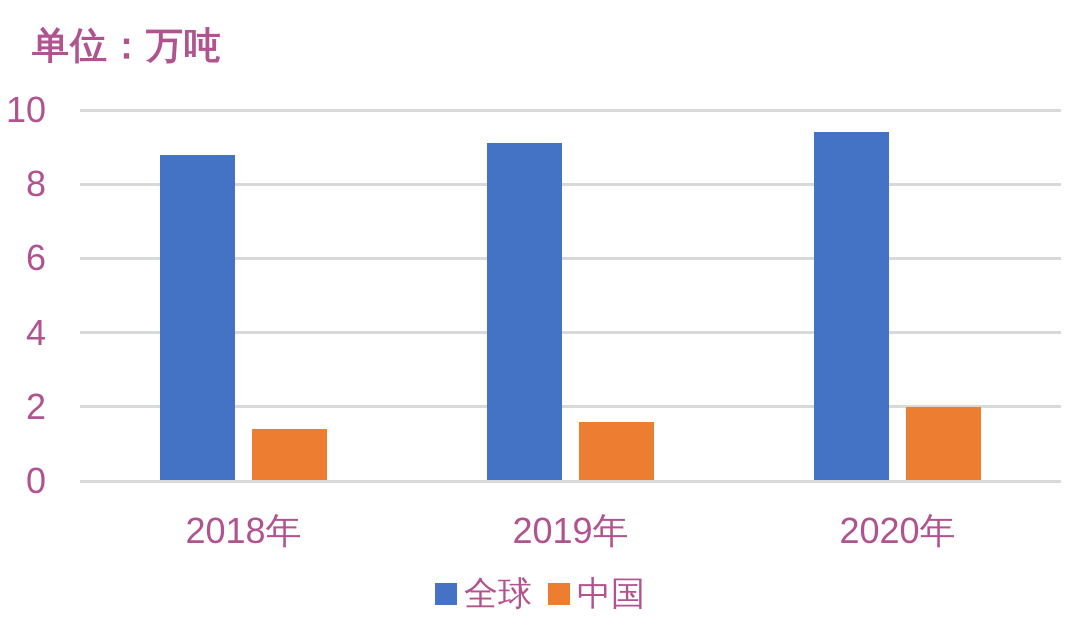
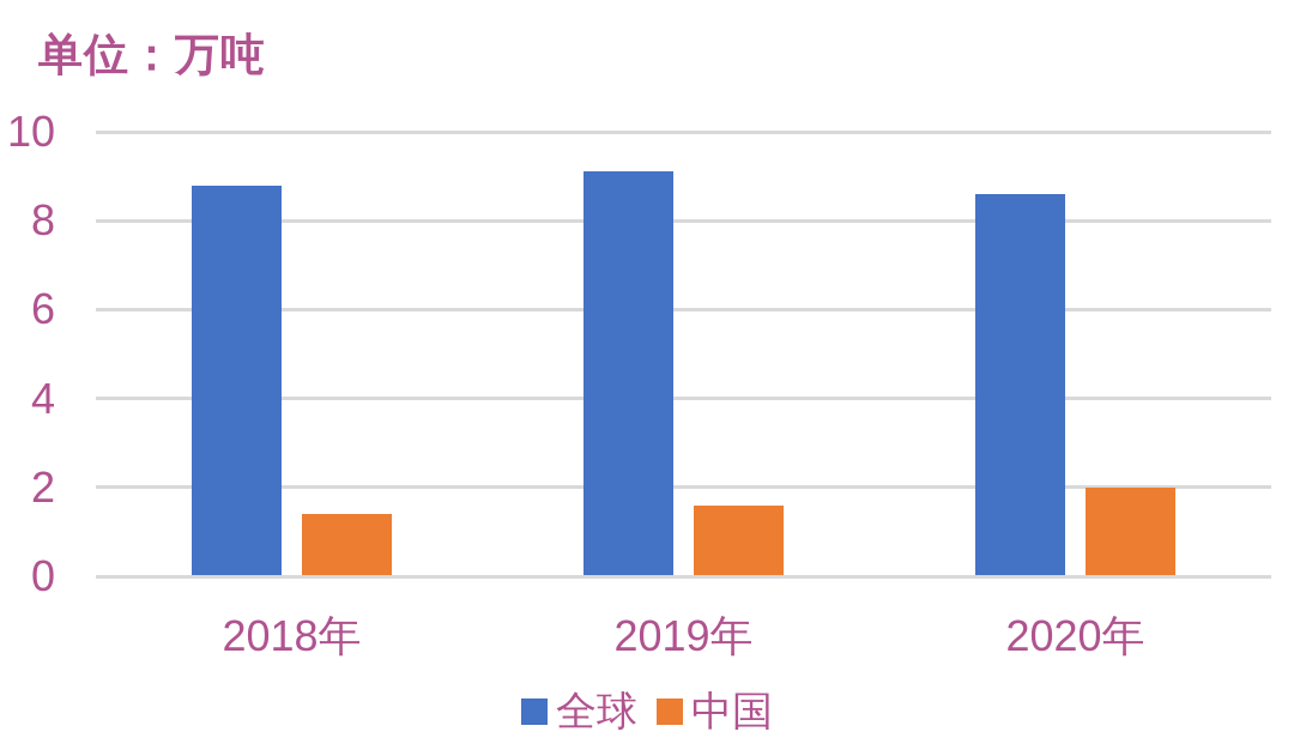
全球/2020年: 9.4 -> 8.6
